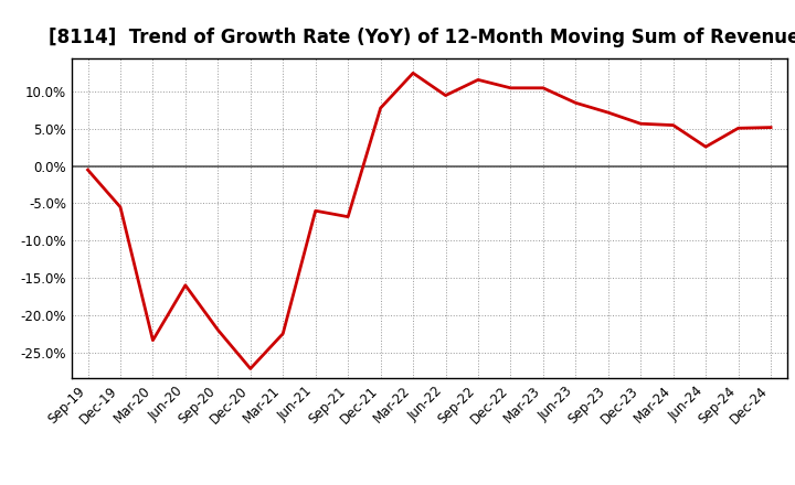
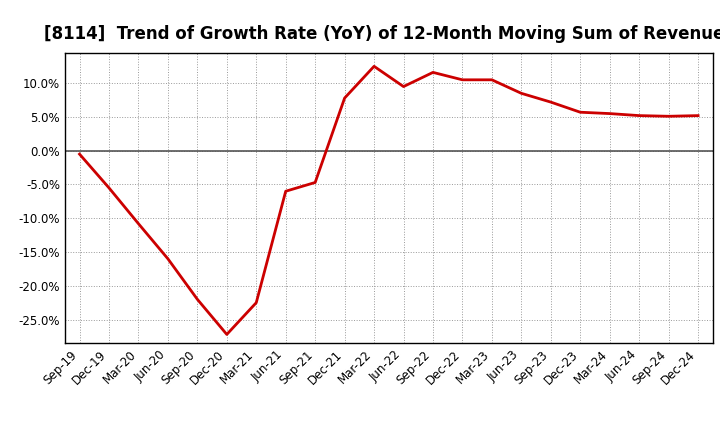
Mar-20: -23.4% -> -10.8%
Sep-21: -6.8% -> -4.7%
Jun-24: 2.6% -> 5.2%
